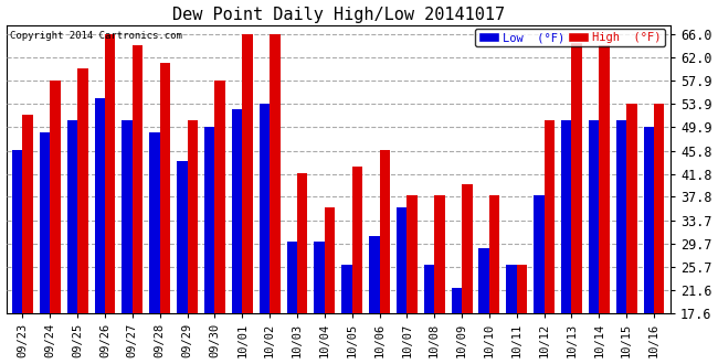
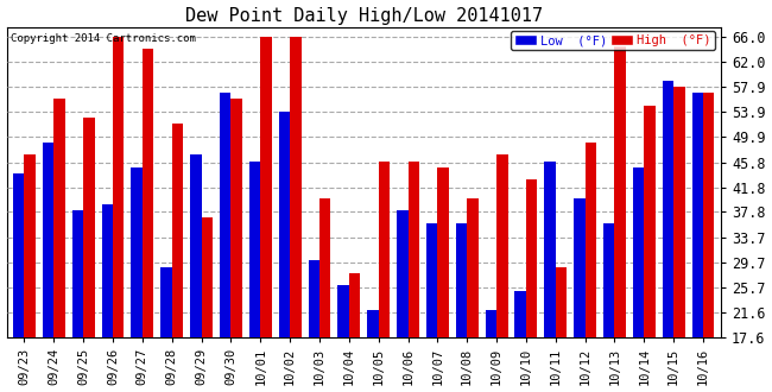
Low (°F)/09/23: 46 -> 44
High (°F)/09/23: 52 -> 47
High (°F)/09/24: 58 -> 56
Low (°F)/09/25: 51 -> 38
High (°F)/09/25: 60 -> 53
Low (°F)/09/26: 55 -> 39
Low (°F)/09/27: 51 -> 45
Low (°F)/09/28: 49 -> 29
High (°F)/09/28: 61 -> 52
Low (°F)/09/29: 44 -> 47
High (°F)/09/29: 51 -> 37
Low (°F)/09/30: 50 -> 57
High (°F)/09/30: 58 -> 56
Low (°F)/10/01: 53 -> 46
High (°F)/10/03: 42 -> 40
Low (°F)/10/04: 30 -> 26
High (°F)/10/04: 36 -> 28
Low (°F)/10/05: 26 -> 22
High (°F)/10/05: 43 -> 46
Low (°F)/10/06: 31 -> 38
High (°F)/10/07: 38 -> 45
Low (°F)/10/08: 26 -> 36
High (°F)/10/08: 38 -> 40
High (°F)/10/09: 40 -> 47
Low (°F)/10/10: 29 -> 25
High (°F)/10/10: 38 -> 43
Low (°F)/10/11: 26 -> 46
High (°F)/10/11: 26 -> 29
Low (°F)/10/12: 38 -> 40
High (°F)/10/12: 51 -> 49
Low (°F)/10/13: 51 -> 36
Low (°F)/10/14: 51 -> 45
High (°F)/10/14: 64 -> 55
Low (°F)/10/15: 51 -> 59
High (°F)/10/15: 54 -> 58
Low (°F)/10/16: 50 -> 57
High (°F)/10/16: 54 -> 57
